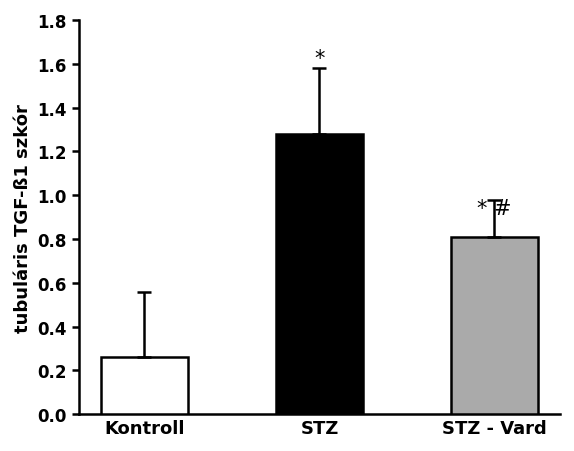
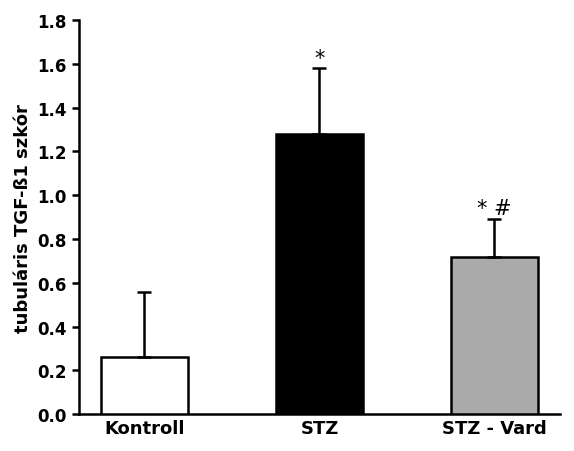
STZ - Vard: 0.81 -> 0.72
